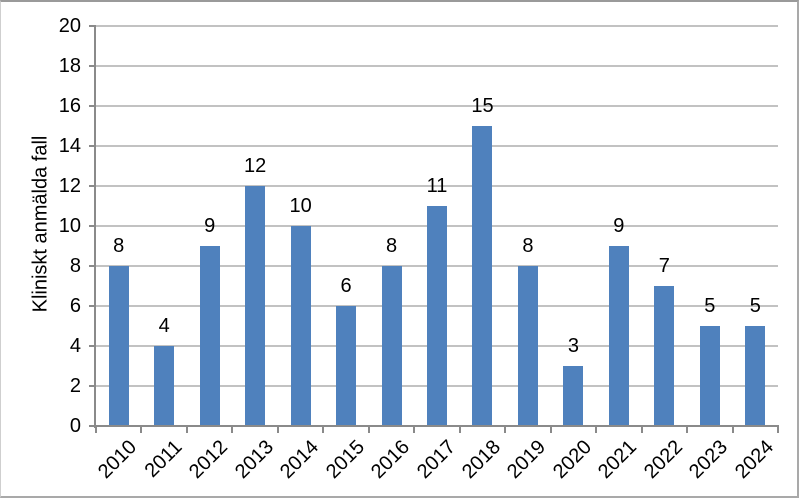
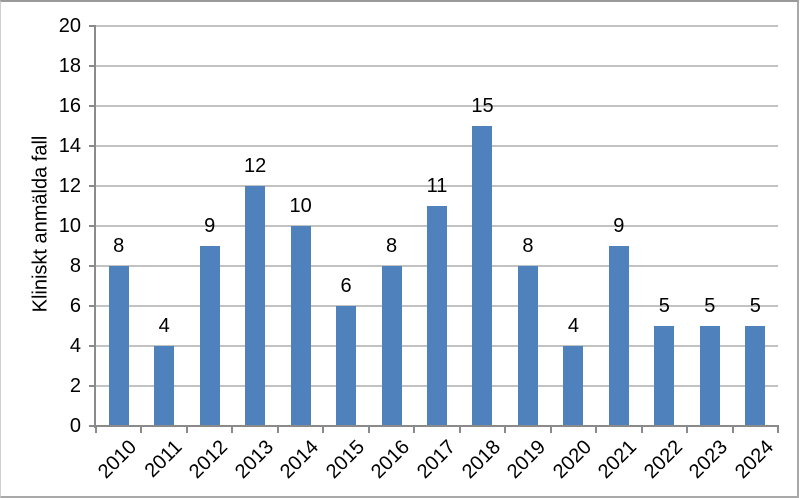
2020: 3 -> 4
2022: 7 -> 5
